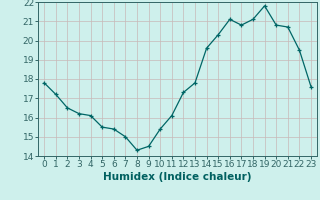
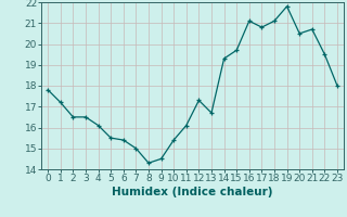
3: 16.2 -> 16.5
13: 17.8 -> 16.7
14: 19.6 -> 19.3
15: 20.3 -> 19.7
20: 20.8 -> 20.5
23: 17.6 -> 18.0
